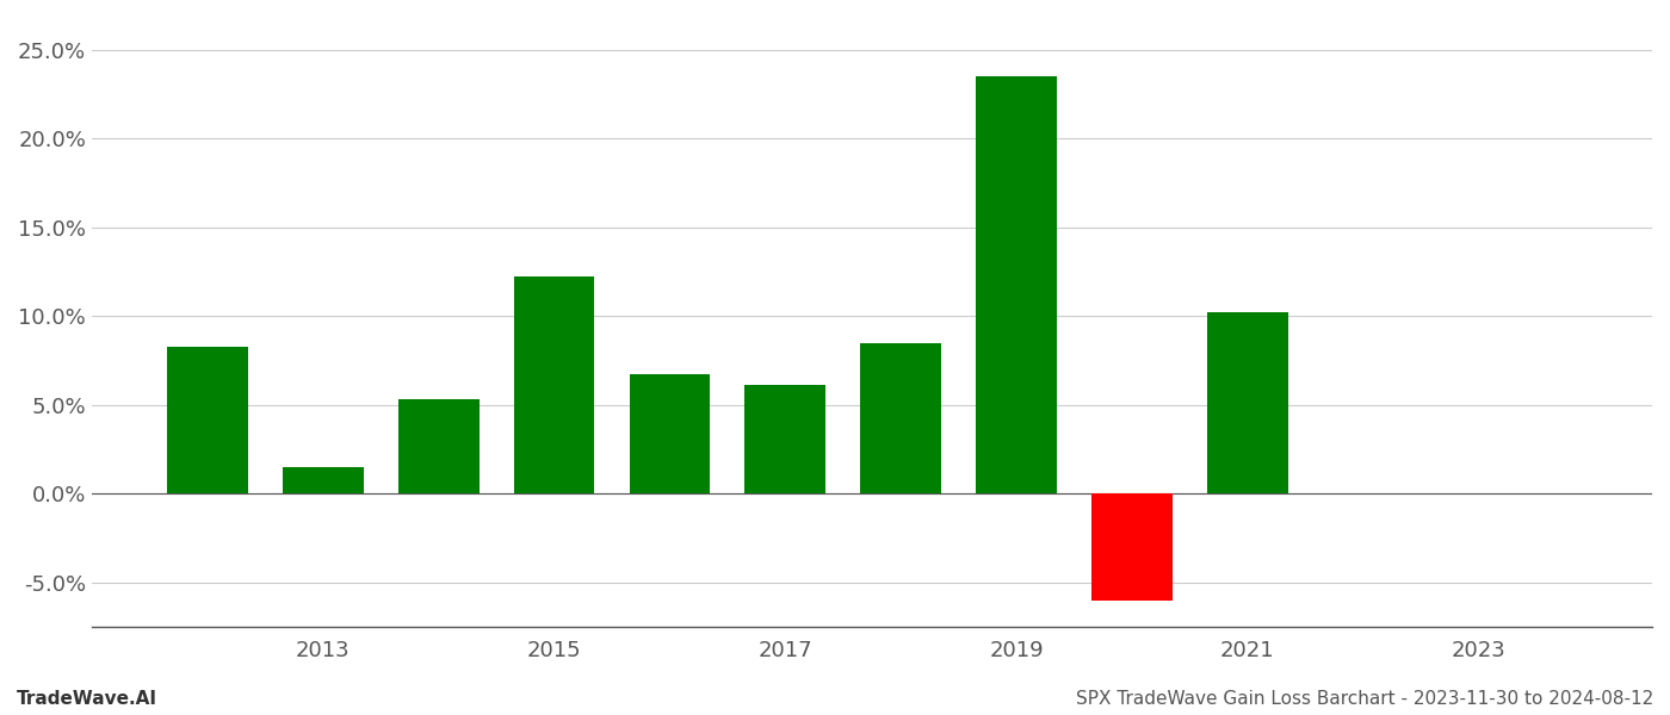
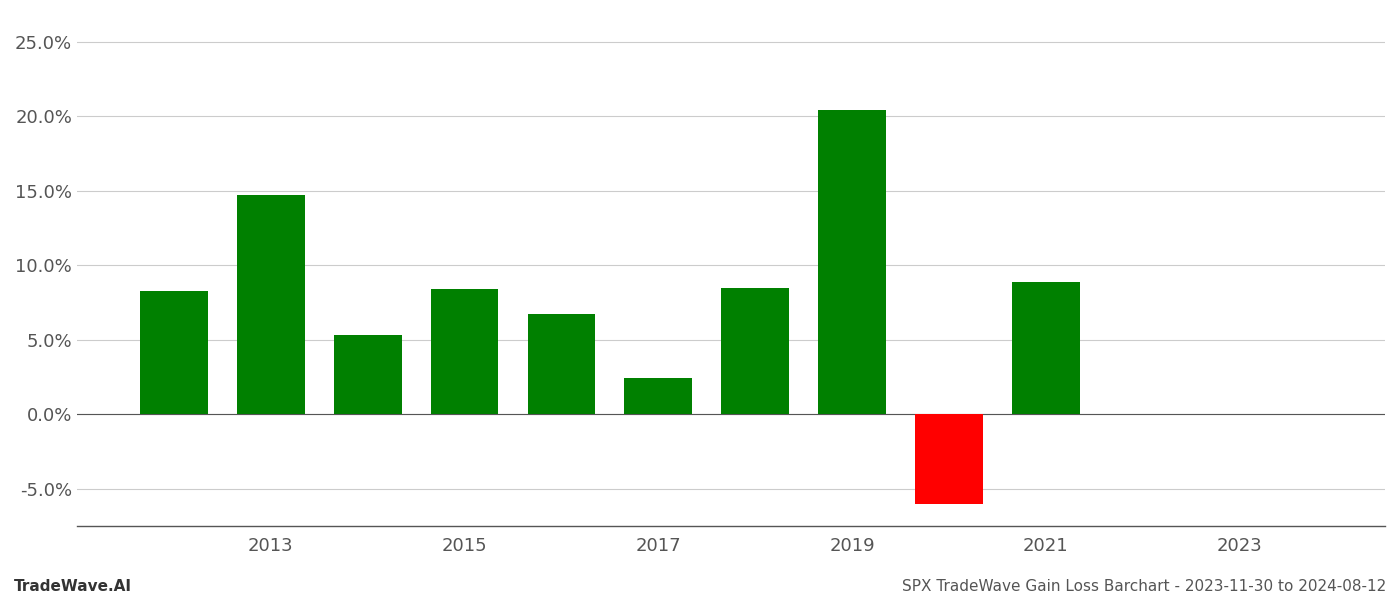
2013: 1.5% -> 14.7%
2015: 12.2% -> 8.4%
2017: 6.1% -> 2.4%
2019: 23.5% -> 20.4%
2021: 10.2% -> 8.9%
